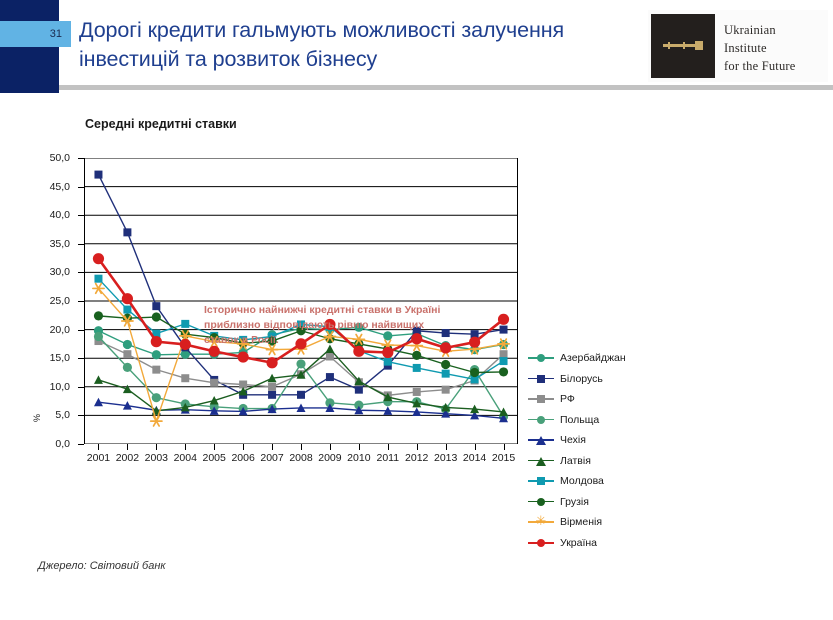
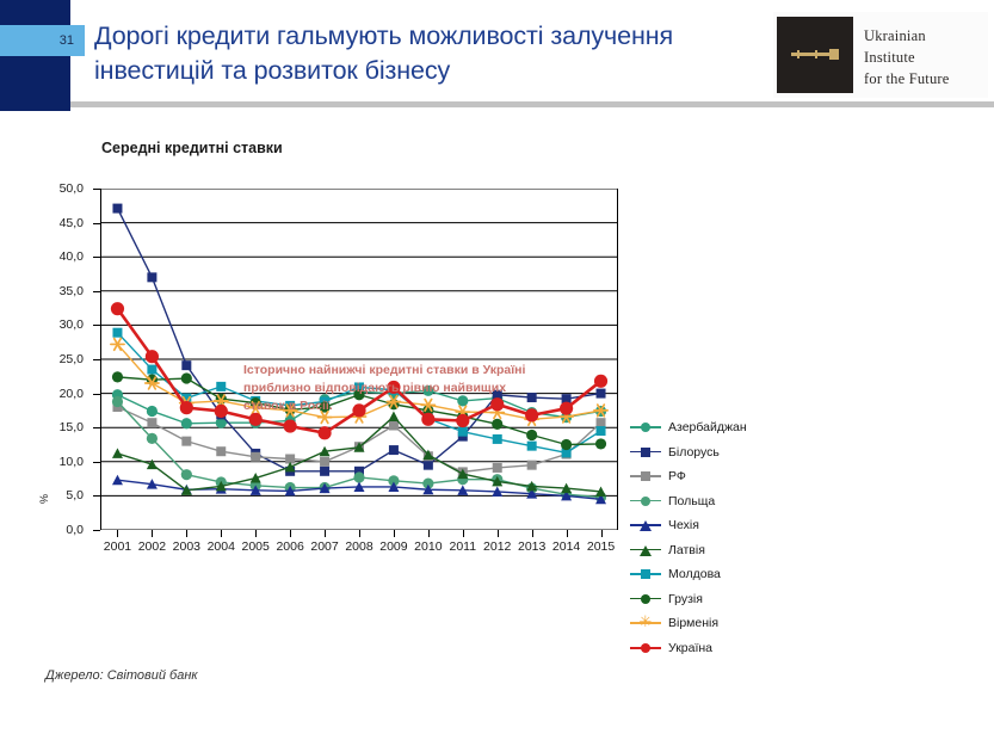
Вірменія/2003: 4 -> 19
Польща/2008: 14 -> 8
Польща/2014: 13 -> 5
